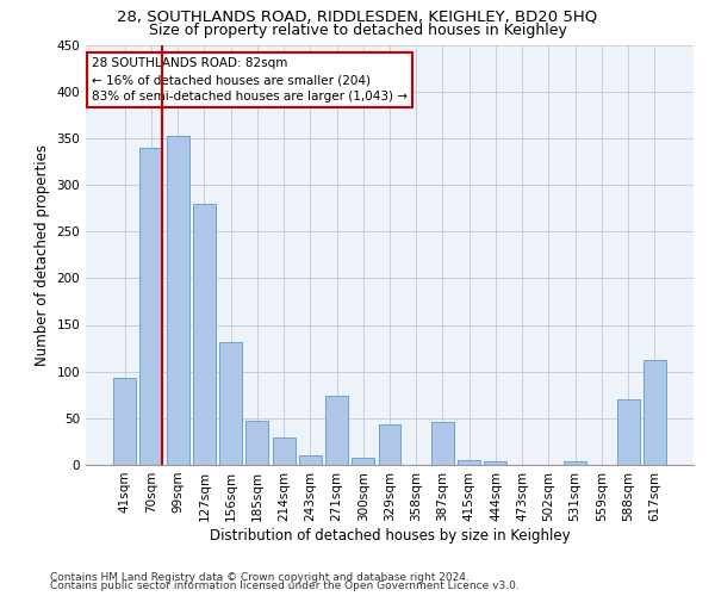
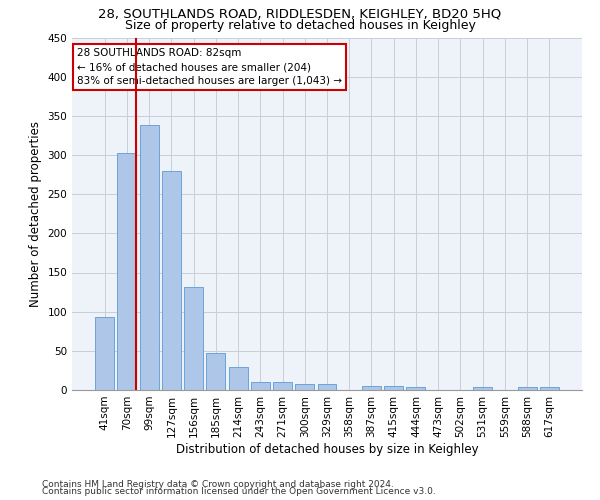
70sqm: 340 -> 303
99sqm: 352 -> 338
271sqm: 74 -> 10
329sqm: 44 -> 8
387sqm: 46 -> 5
588sqm: 70 -> 4
617sqm: 112 -> 4
